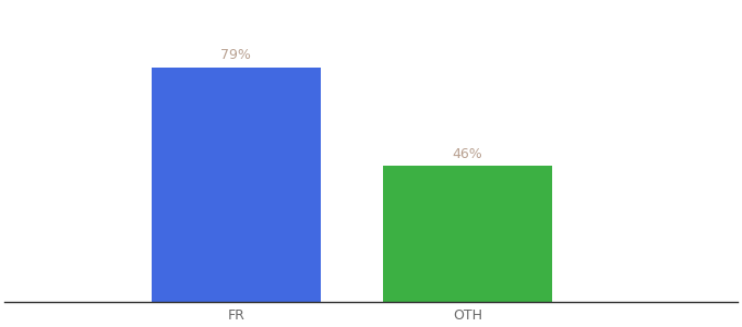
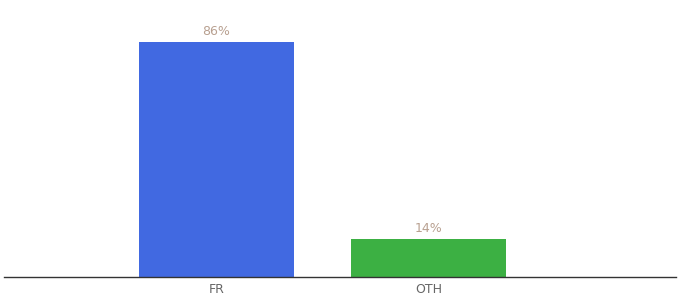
FR: 79% -> 86%
OTH: 46% -> 14%
